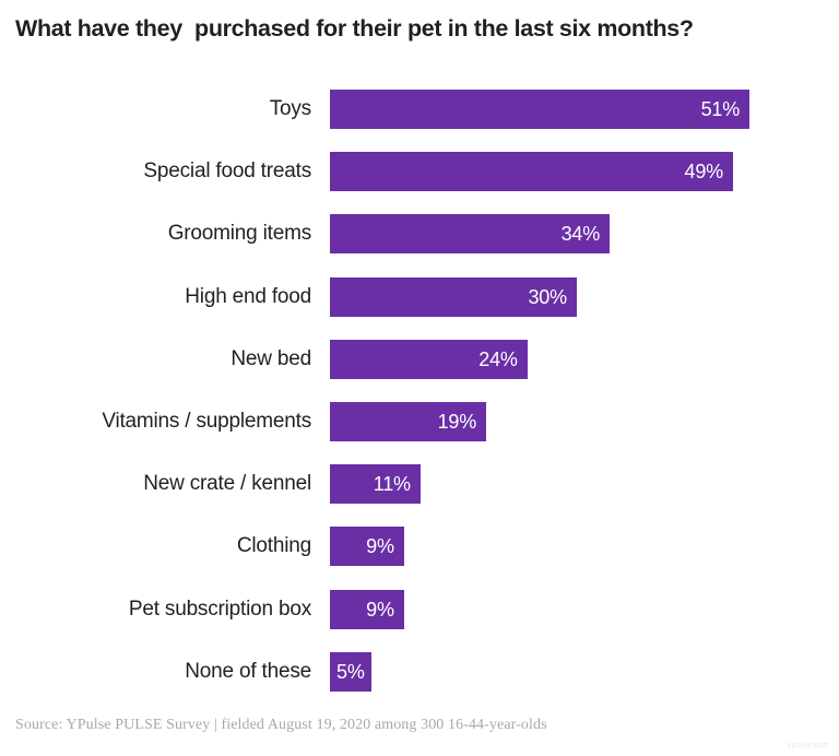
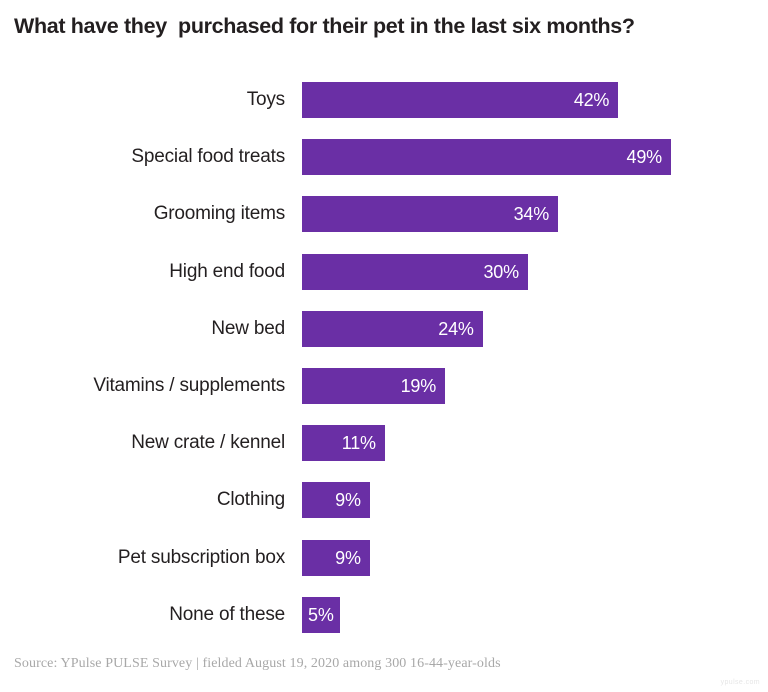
Toys: 51% -> 42%
